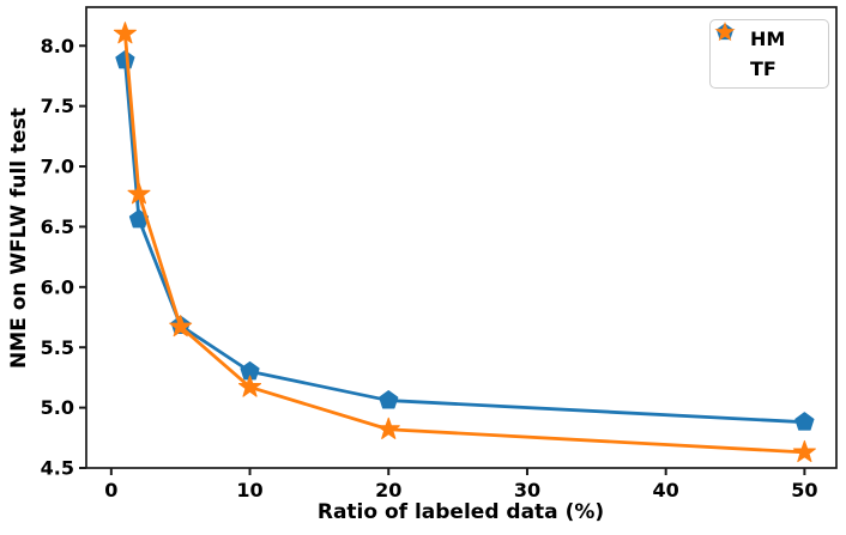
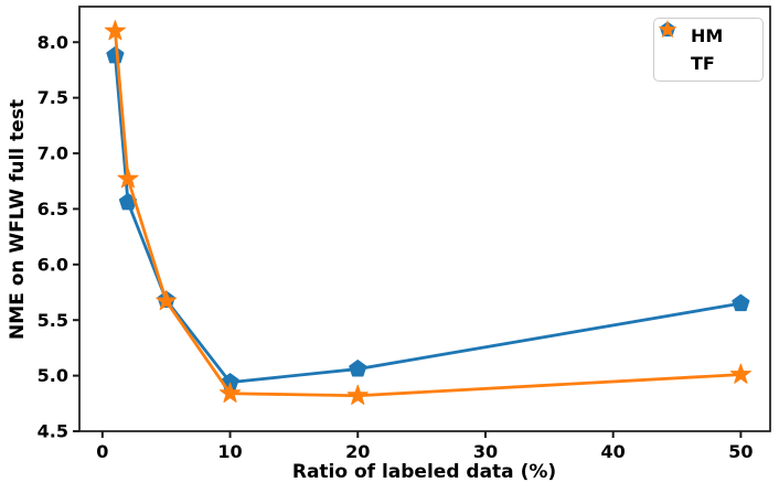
HM/10: 5.30 -> 4.94
TF/10: 5.17 -> 4.84
HM/50: 4.88 -> 5.65
TF/50: 4.63 -> 5.01
